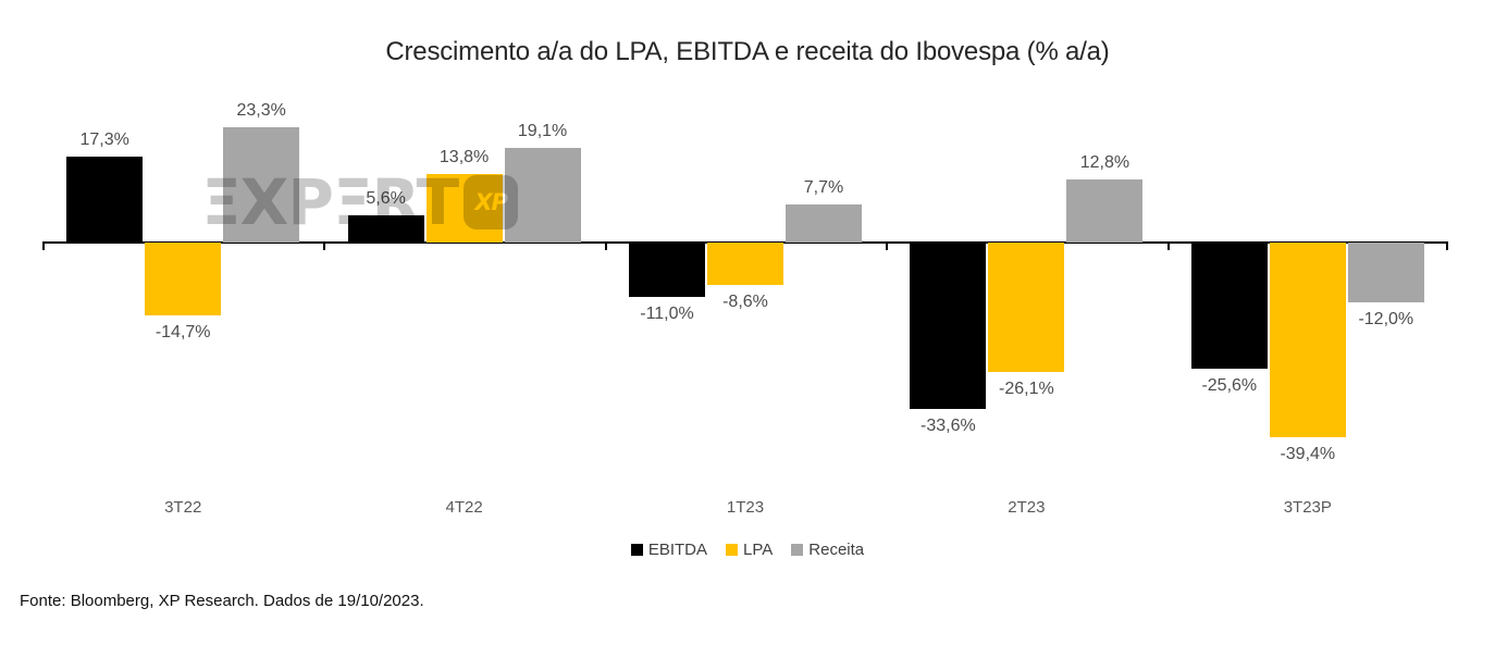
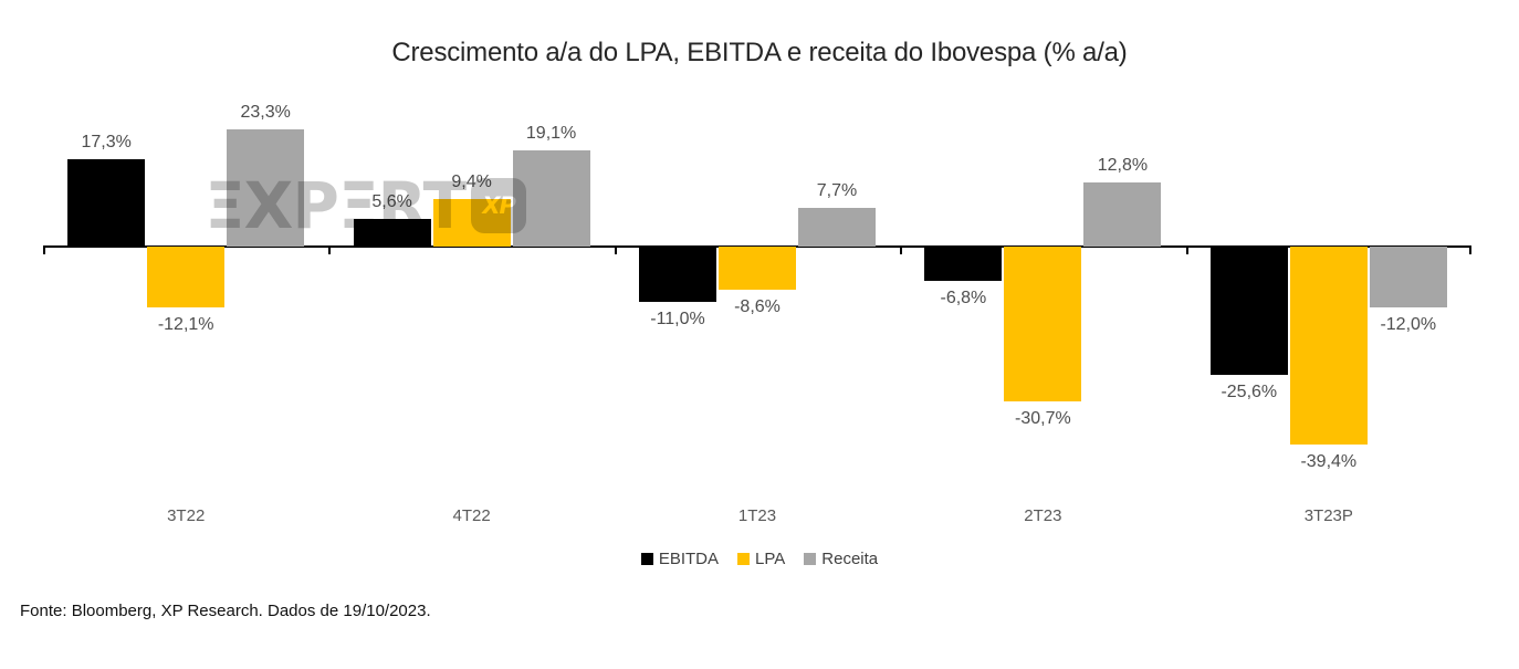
LPA/3T22: -14,7% -> -12,1%
LPA/4T22: 13,8% -> 9,4%
EBITDA/2T23: -33,6% -> -6,8%
LPA/2T23: -26,1% -> -30,7%
